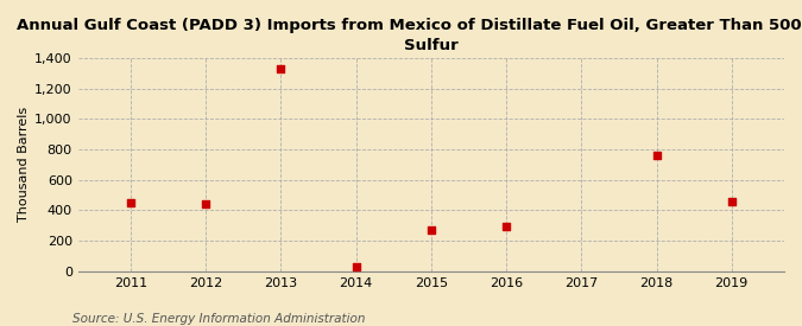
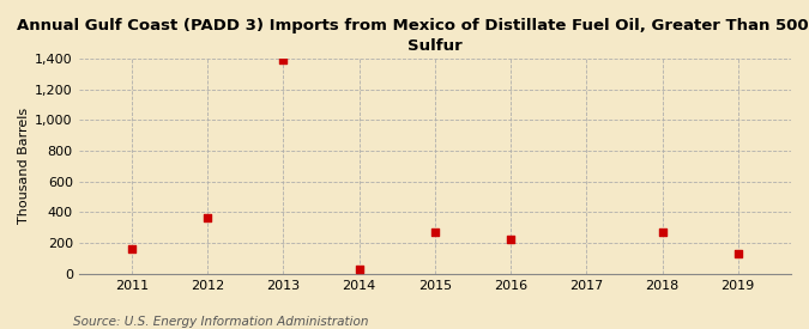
2011: 450 -> 160
2012: 440 -> 360
2013: 1,330 -> 1,390
2016: 290 -> 220
2018: 760 -> 270
2019: 460 -> 130
